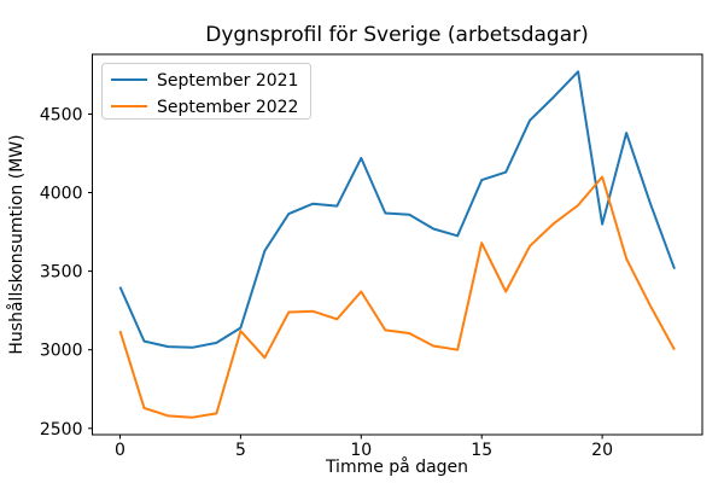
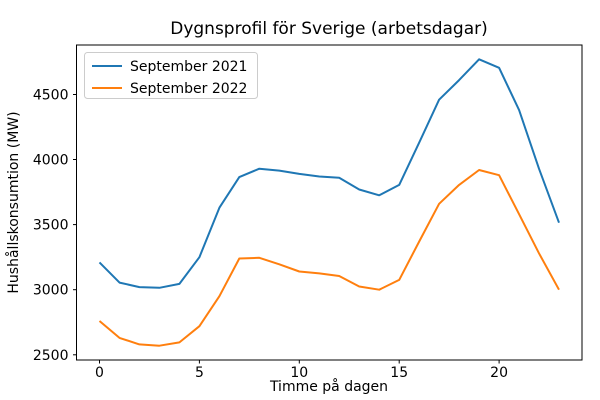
September 2021/0: 3400 -> 3210
September 2022/0: 3120 -> 2760
September 2021/5: 3140 -> 3250
September 2022/5: 3120 -> 2720
September 2021/10: 4220 -> 3890
September 2022/10: 3370 -> 3140
September 2021/15: 4080 -> 3800
September 2022/15: 3680 -> 3080
September 2021/20: 3800 -> 4700
September 2022/20: 4100 -> 3880
